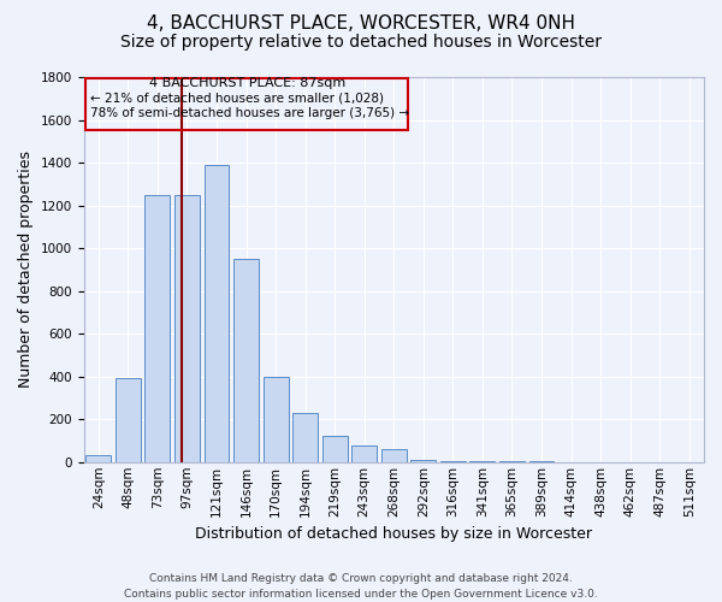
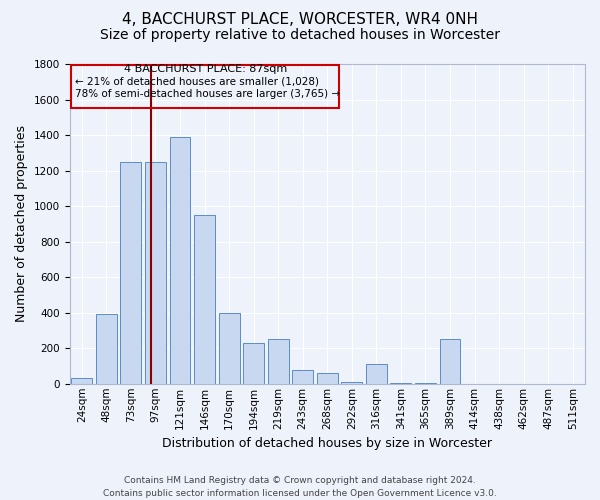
219sqm: 120 -> 250
316sqm: 0 -> 110
389sqm: 0 -> 250
